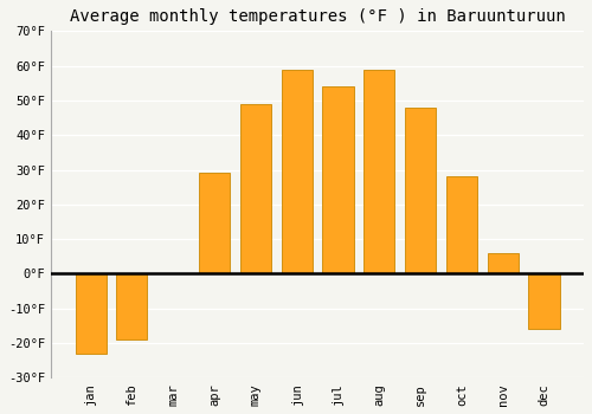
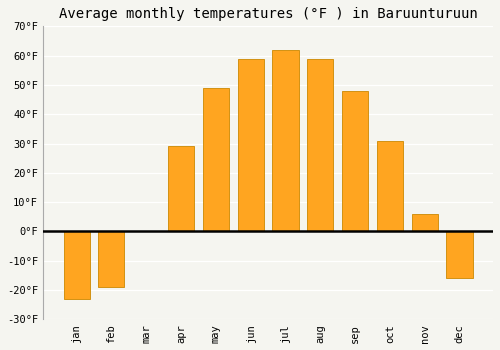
jul: 54°F -> 62°F
oct: 28°F -> 31°F
